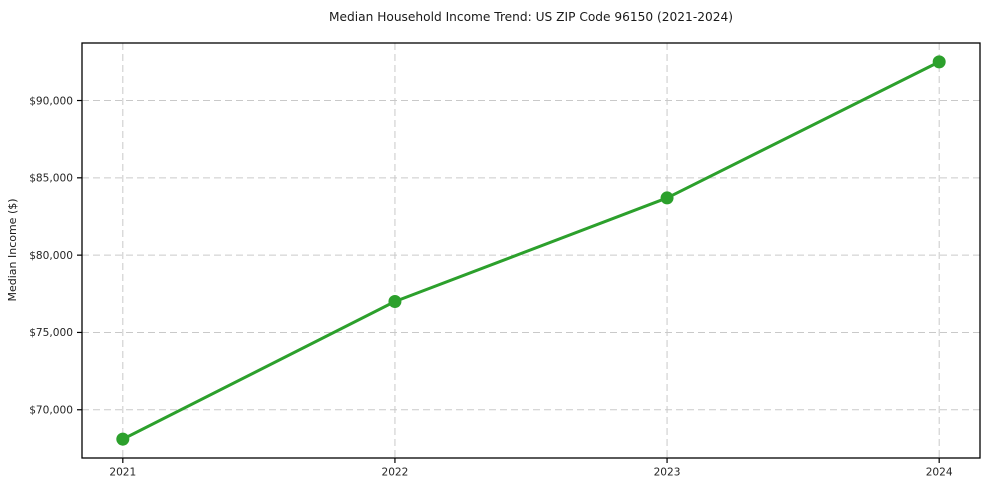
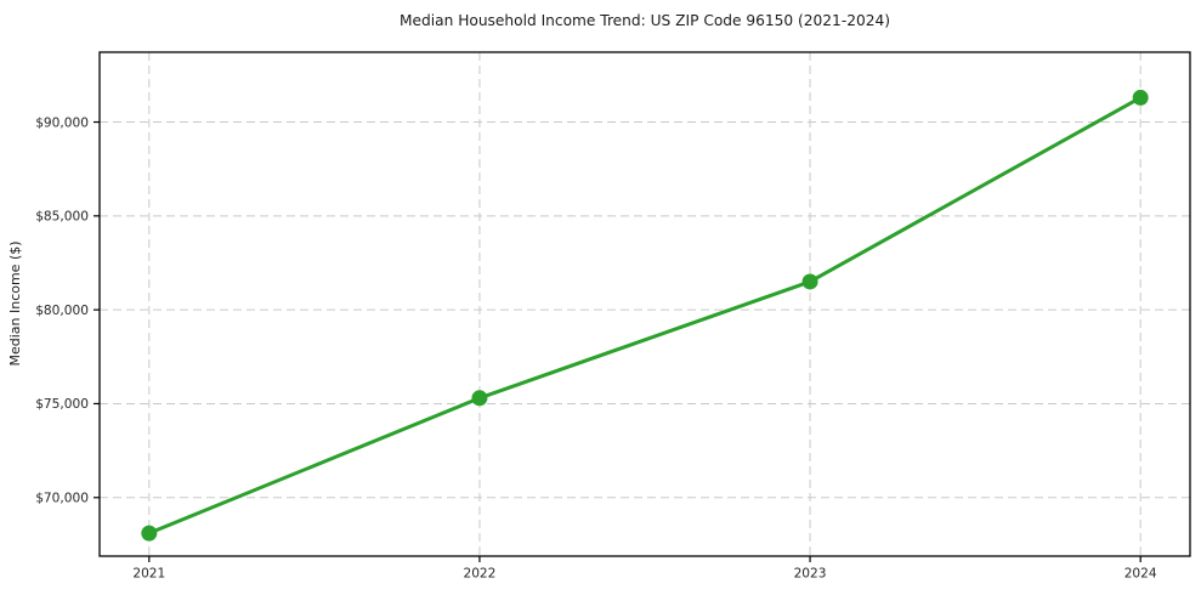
2022: $77000 -> $75300
2023: $83700 -> $81500
2024: $92500 -> $91300
